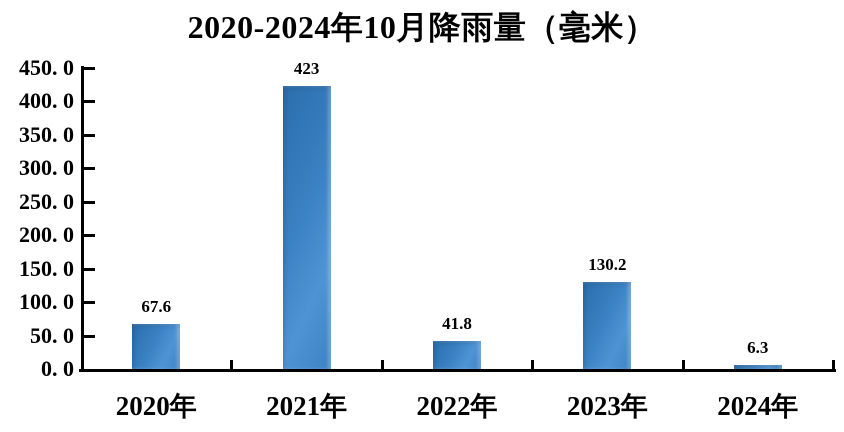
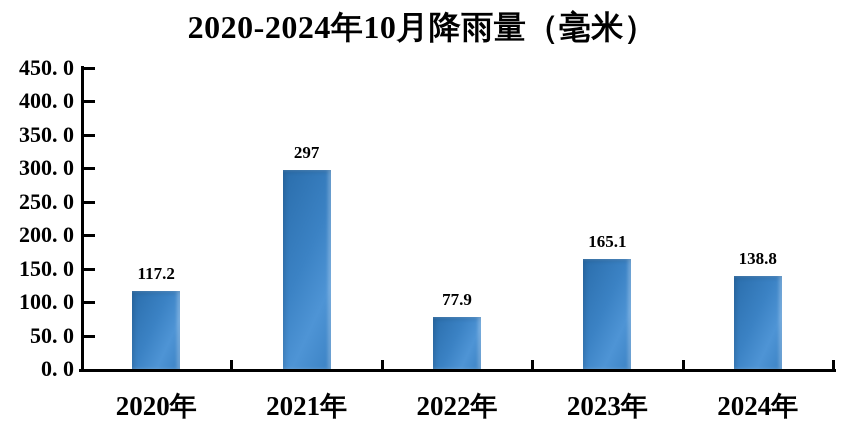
2020年: 67.6 -> 117.2
2021年: 423 -> 297
2022年: 41.8 -> 77.9
2023年: 130.2 -> 165.1
2024年: 6.3 -> 138.8
